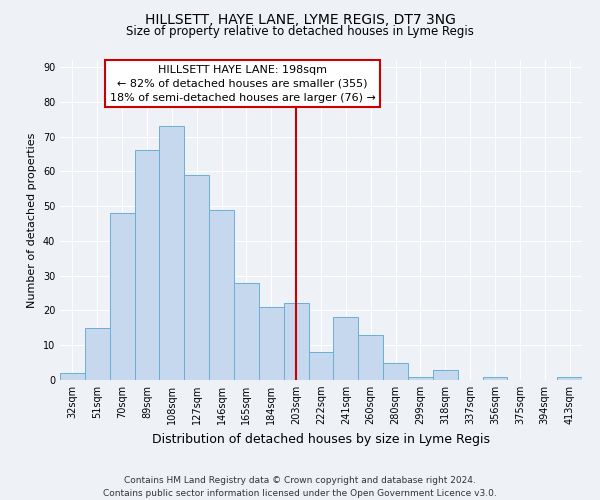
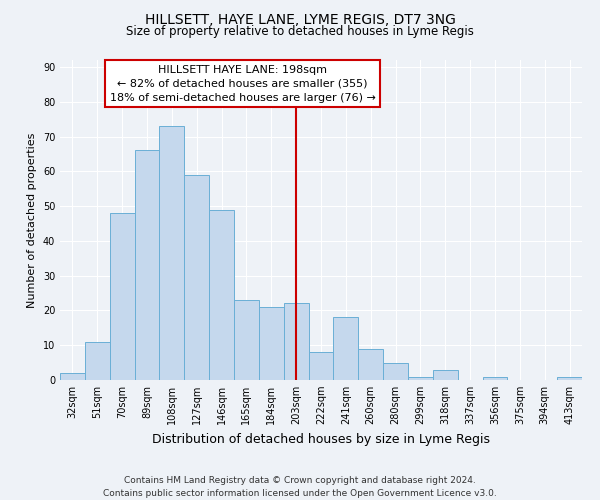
51sqm: 15 -> 11
165sqm: 28 -> 23
260sqm: 13 -> 9
